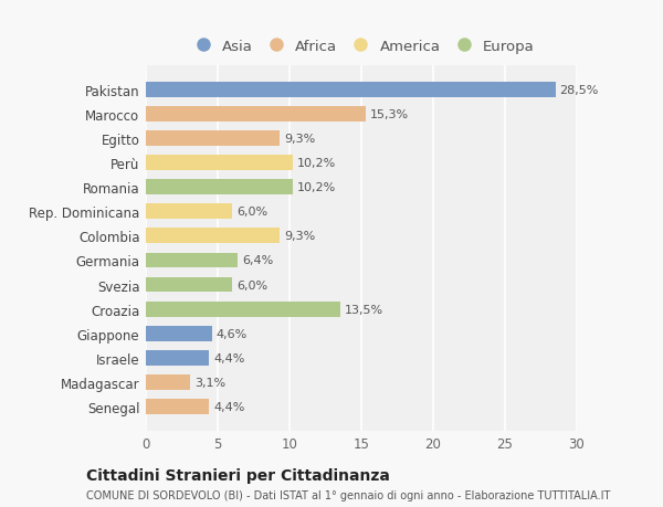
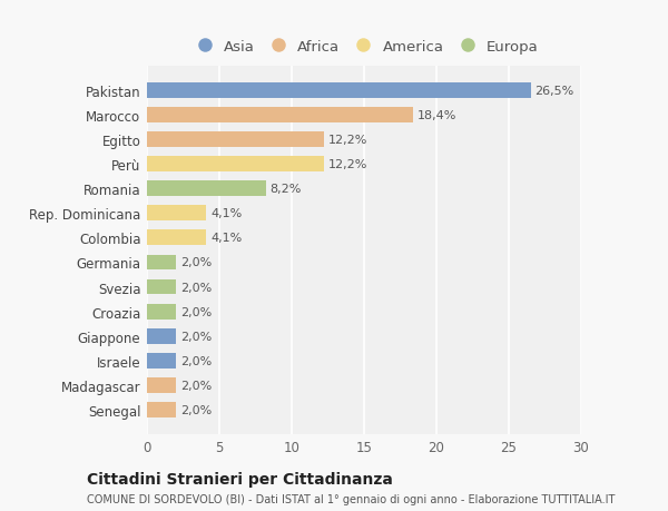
Pakistan: 28,5% -> 26,5%
Marocco: 15,3% -> 18,4%
Egitto: 9,3% -> 12,2%
Perù: 10,2% -> 12,2%
Romania: 10,2% -> 8,2%
Rep. Dominicana: 6,0% -> 4,1%
Colombia: 9,3% -> 4,1%
Germania: 6,4% -> 2,0%
Svezia: 6,0% -> 2,0%
Croazia: 13,5% -> 2,0%
Giappone: 4,6% -> 2,0%
Israele: 4,4% -> 2,0%
Madagascar: 3,1% -> 2,0%
Senegal: 4,4% -> 2,0%
